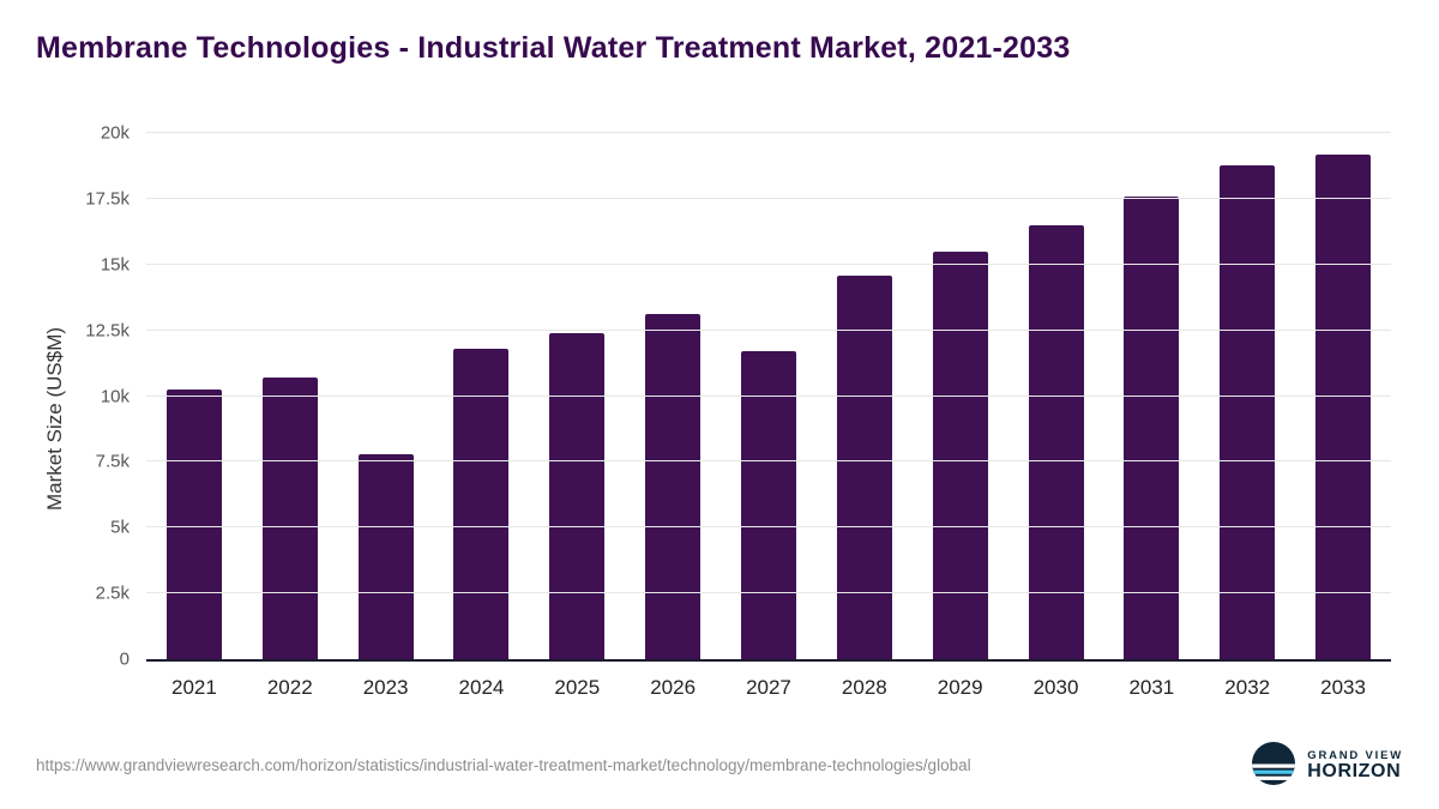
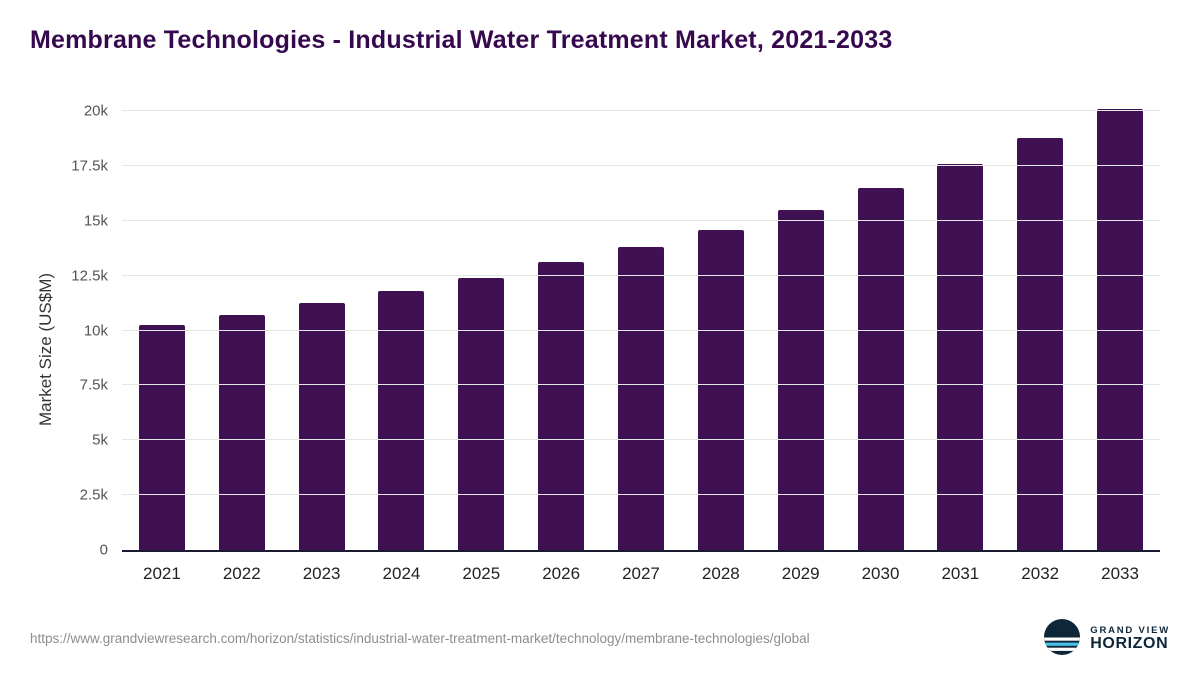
2023: 7.8k -> 11.2k
2027: 11.7k -> 13.8k
2033: 19.2k -> 20.1k
